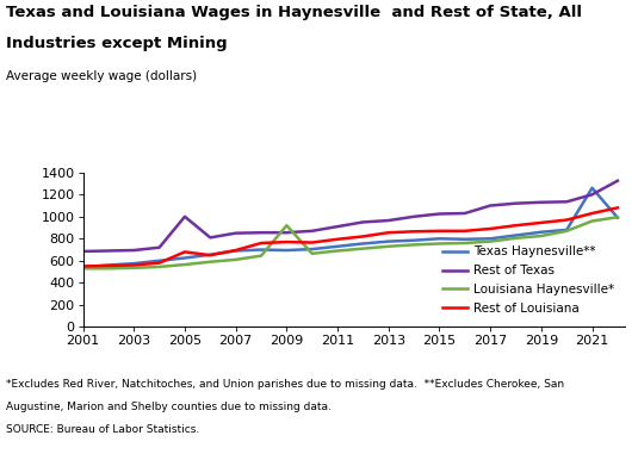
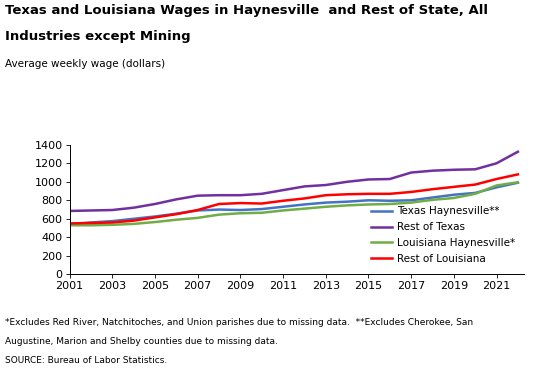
Rest of Texas/2005: 1000 -> 760
Rest of Louisiana/2005: 680 -> 620
Louisiana Haynesville*/2009: 920 -> 660
Texas Haynesville**/2021: 1260 -> 940
